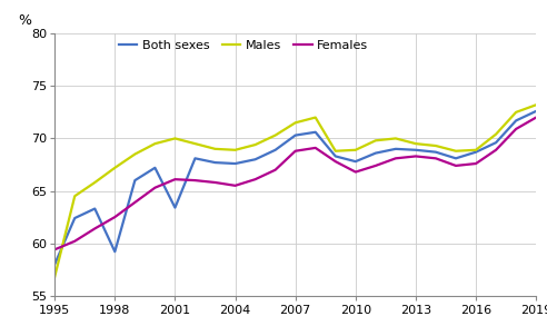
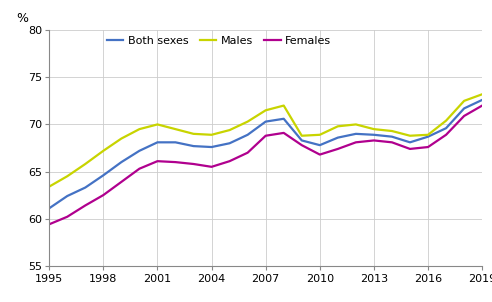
Both sexes/1995: 58.0 -> 61.1
Males/1995: 56.8 -> 63.4
Both sexes/1998: 59.2 -> 64.6
Both sexes/2001: 63.4 -> 68.1
